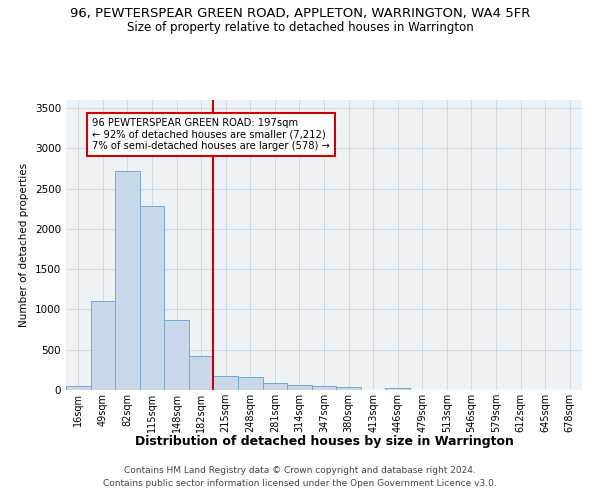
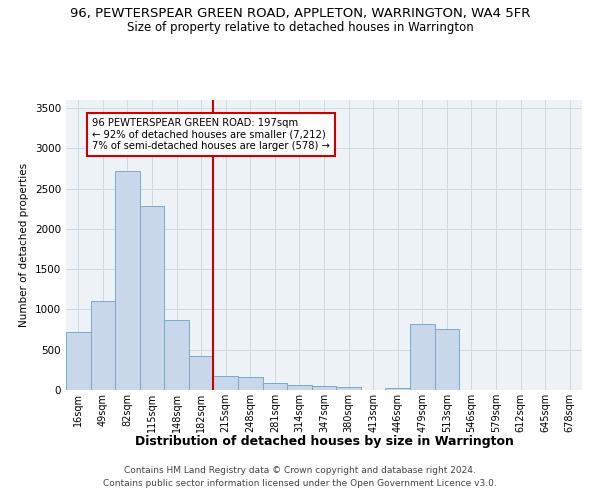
16sqm: 50 -> 720
479sqm: 0 -> 820
513sqm: 0 -> 760
